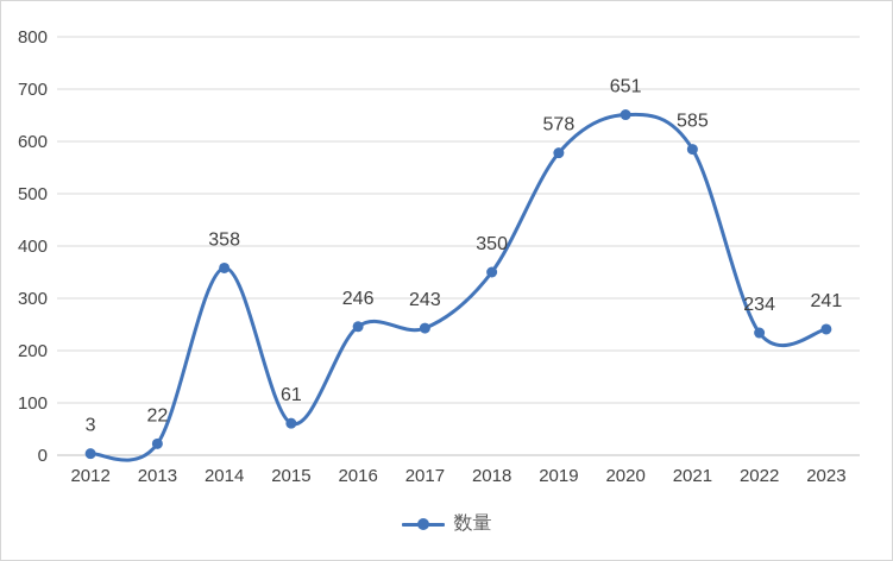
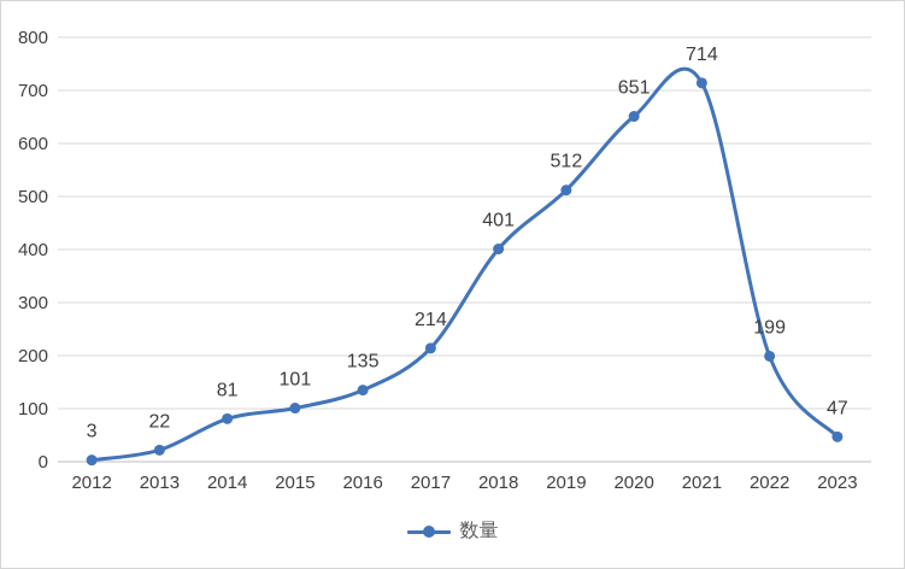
2014: 358 -> 81
2015: 61 -> 101
2016: 246 -> 135
2017: 243 -> 214
2018: 350 -> 401
2019: 578 -> 512
2021: 585 -> 714
2022: 234 -> 199
2023: 241 -> 47
